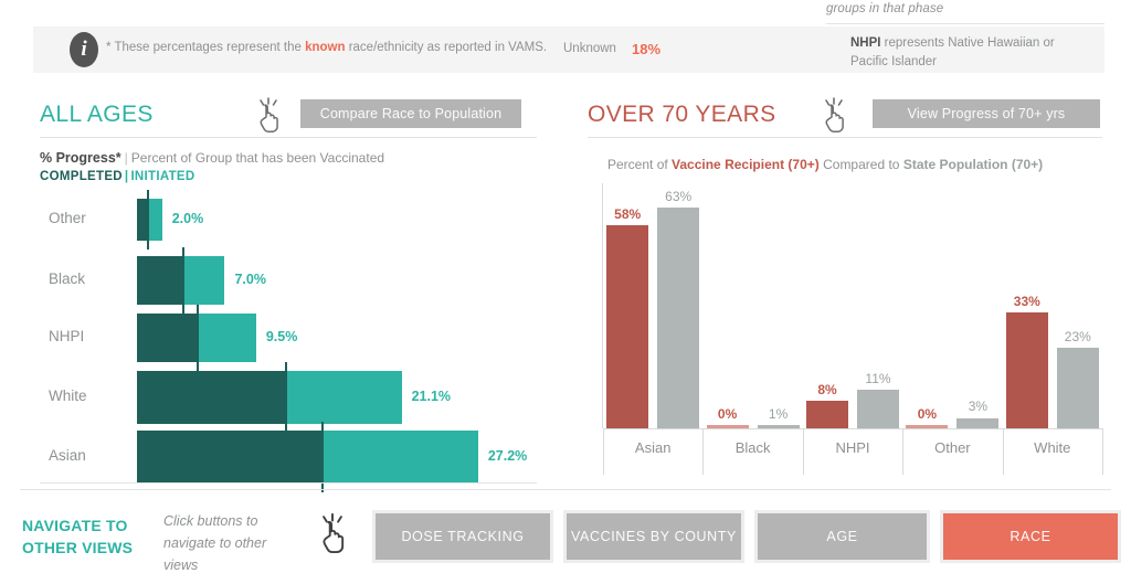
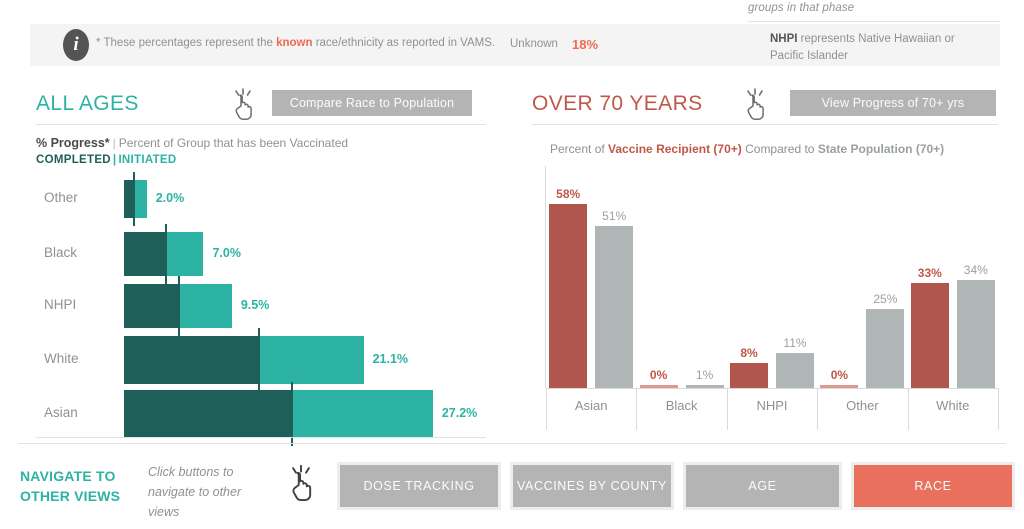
OVER 70 YEARS/State Population (70+)/Asian: 63% -> 51%
OVER 70 YEARS/State Population (70+)/Other: 3% -> 25%
OVER 70 YEARS/State Population (70+)/White: 23% -> 34%
